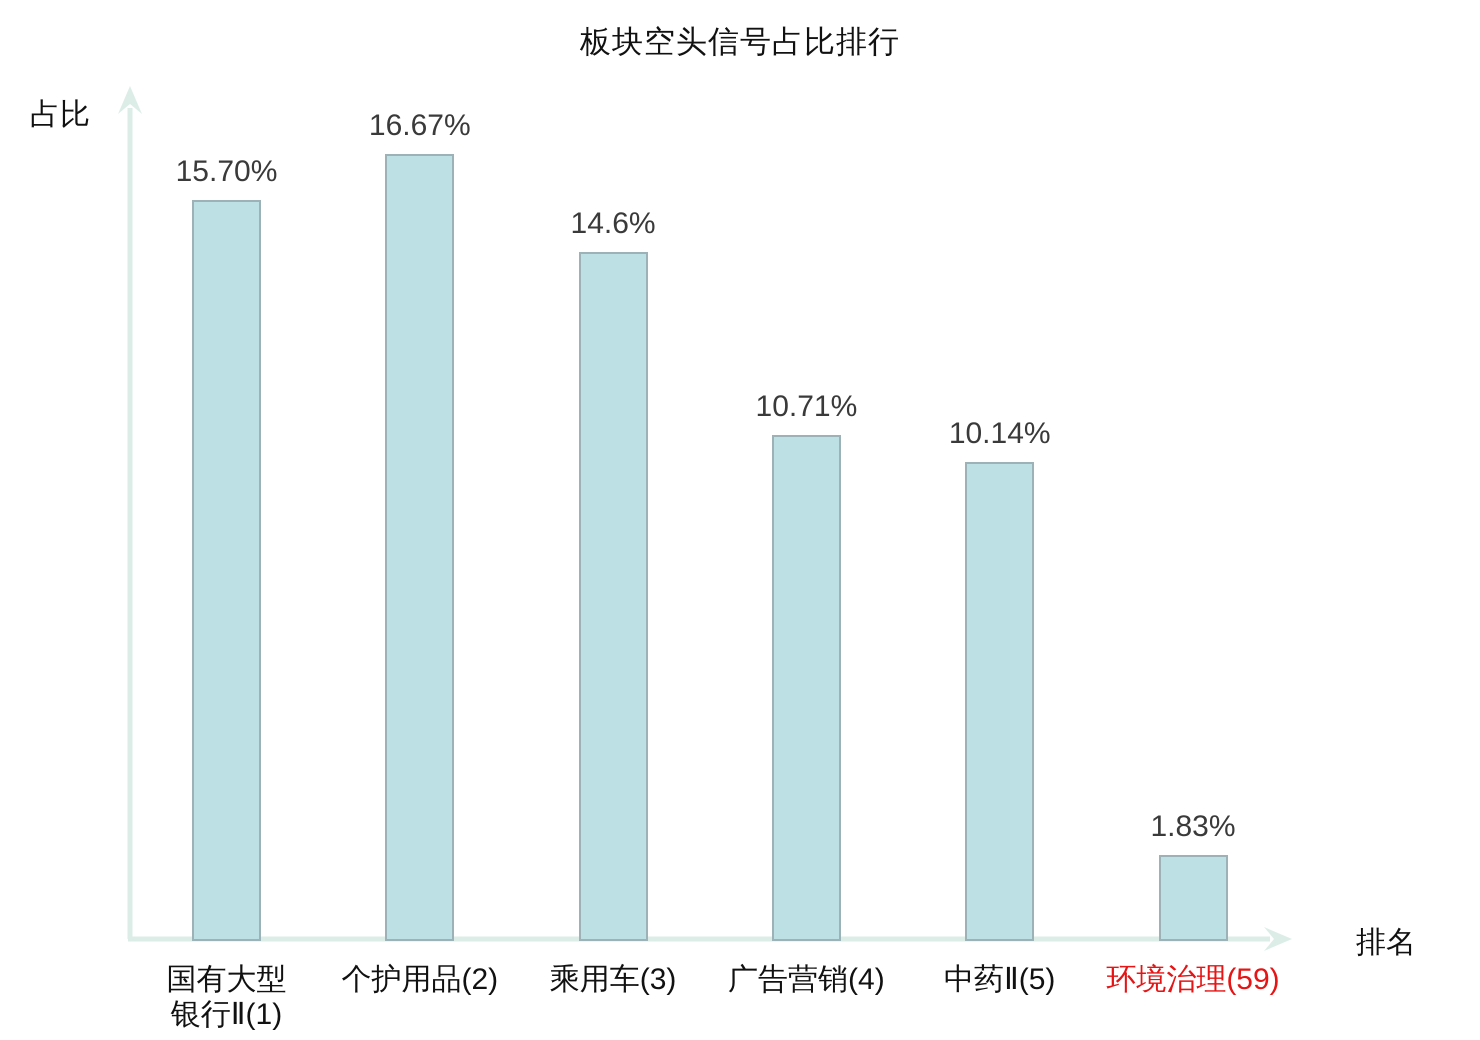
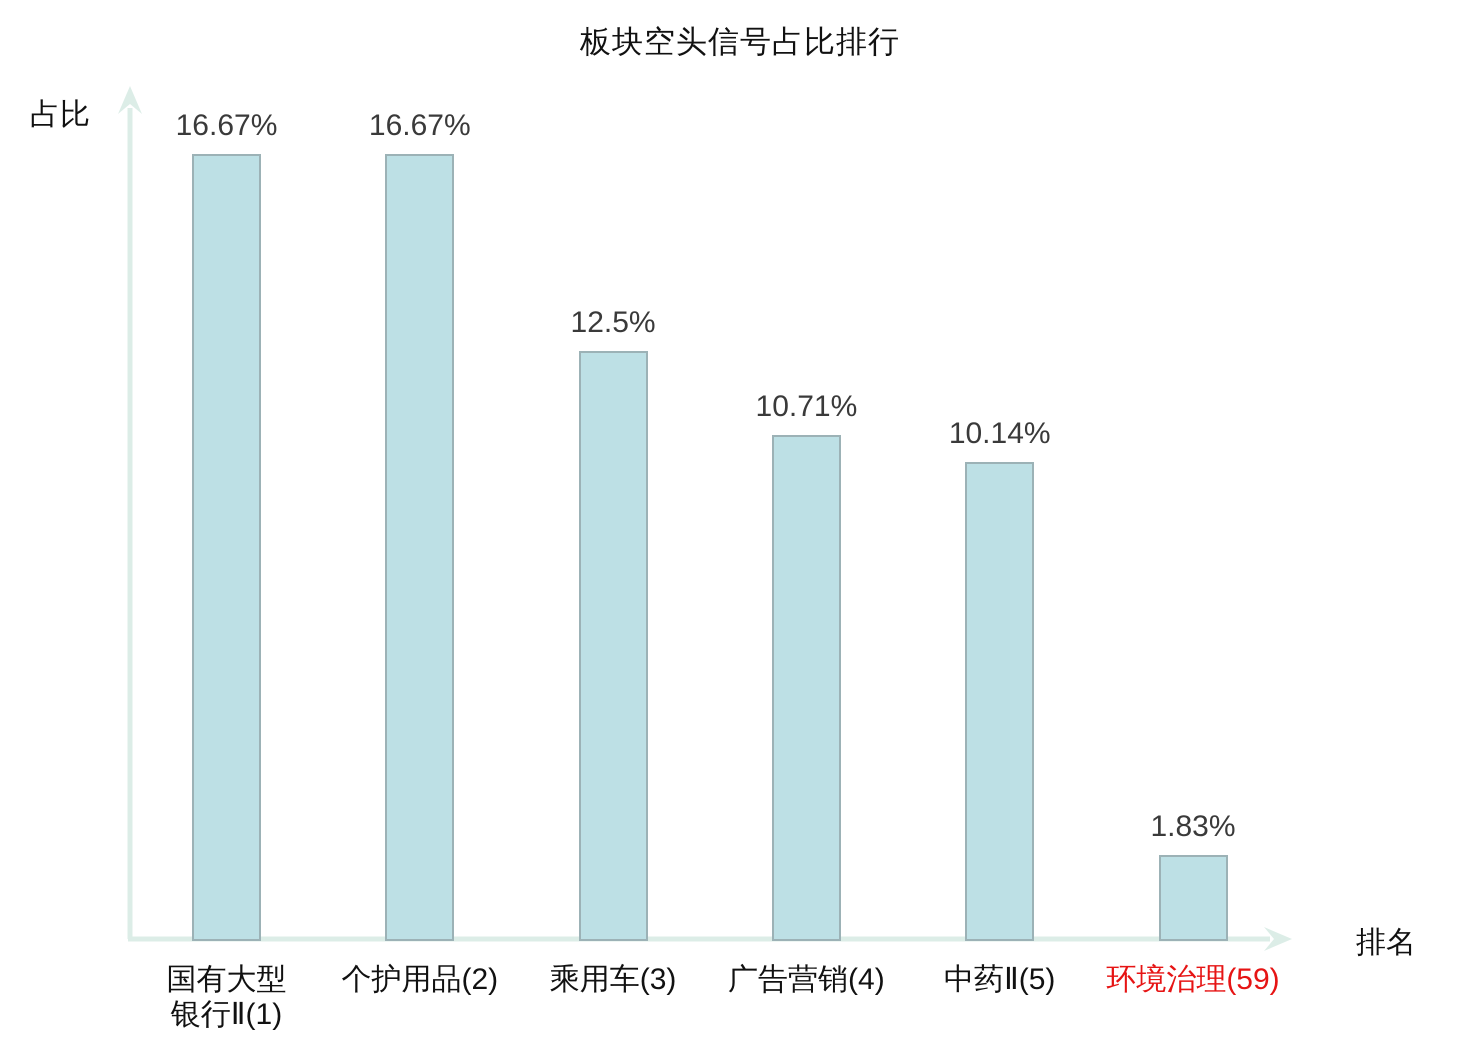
国有大型 银行Ⅱ(1): 15.70% -> 16.67%
乘用车(3): 14.6% -> 12.5%
